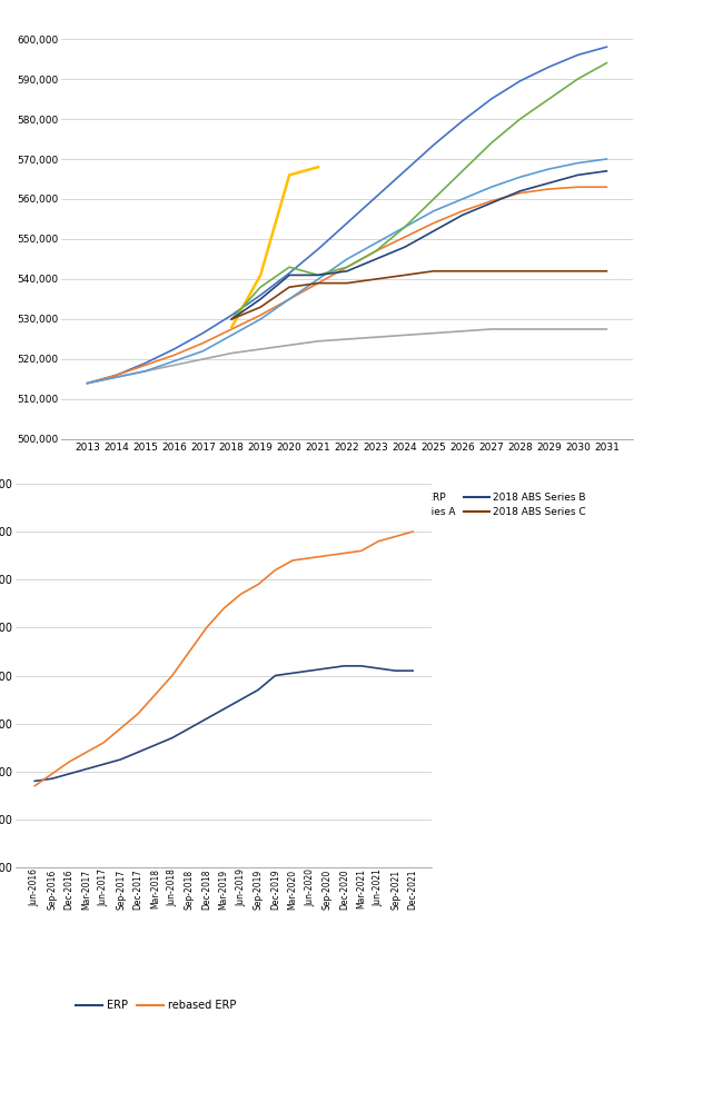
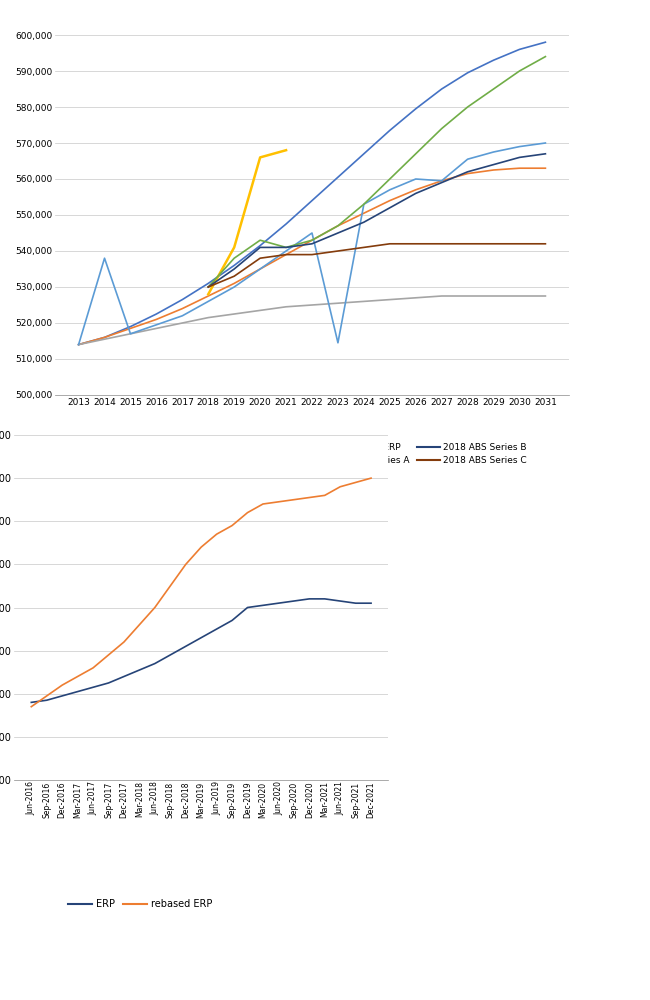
pre-rebased ERP/2014: 515,500 -> 538,000
pre-rebased ERP/2023: 549,000 -> 514,500
pre-rebased ERP/2027: 563,000 -> 559,500
